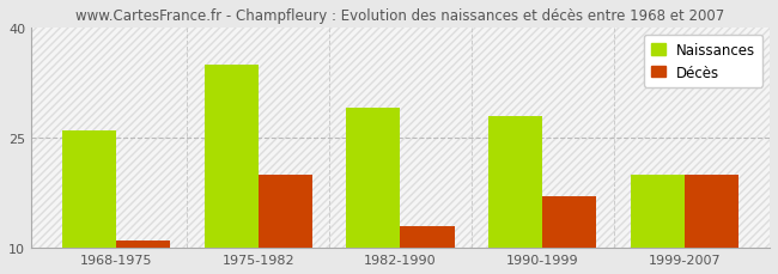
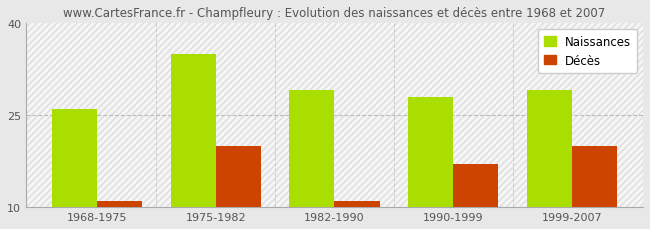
Décès/1982-1990: 13 -> 11
Naissances/1999-2007: 20 -> 29
